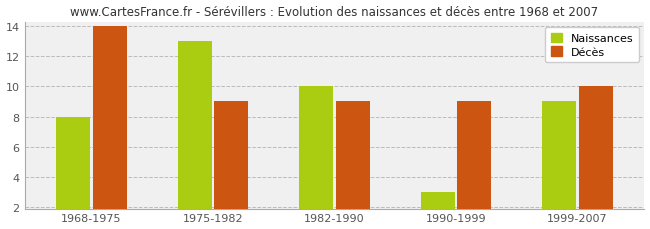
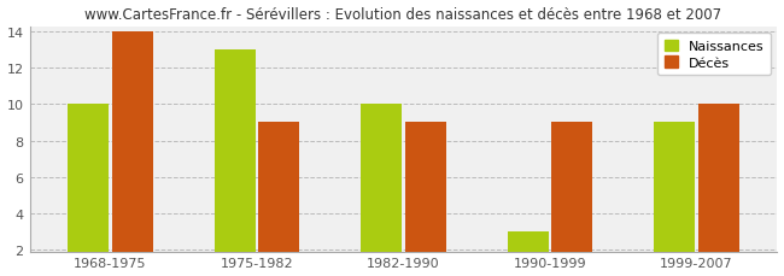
Naissances/1968-1975: 8 -> 10
